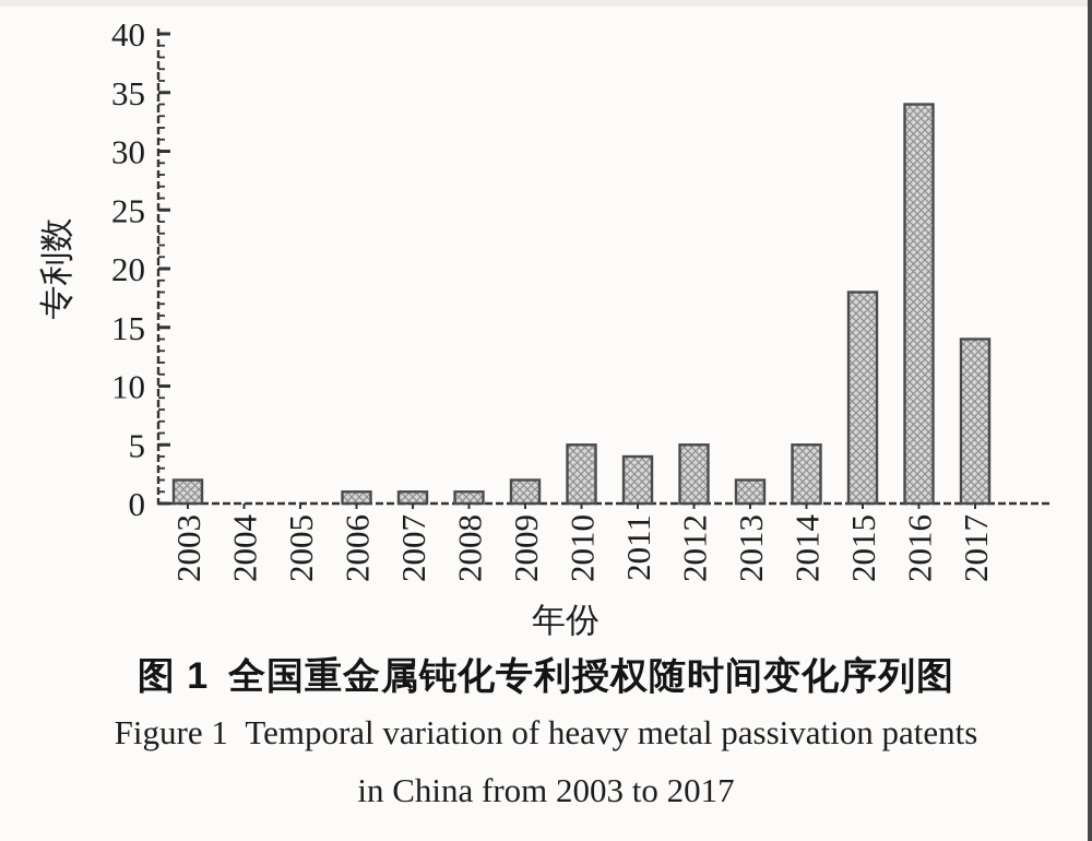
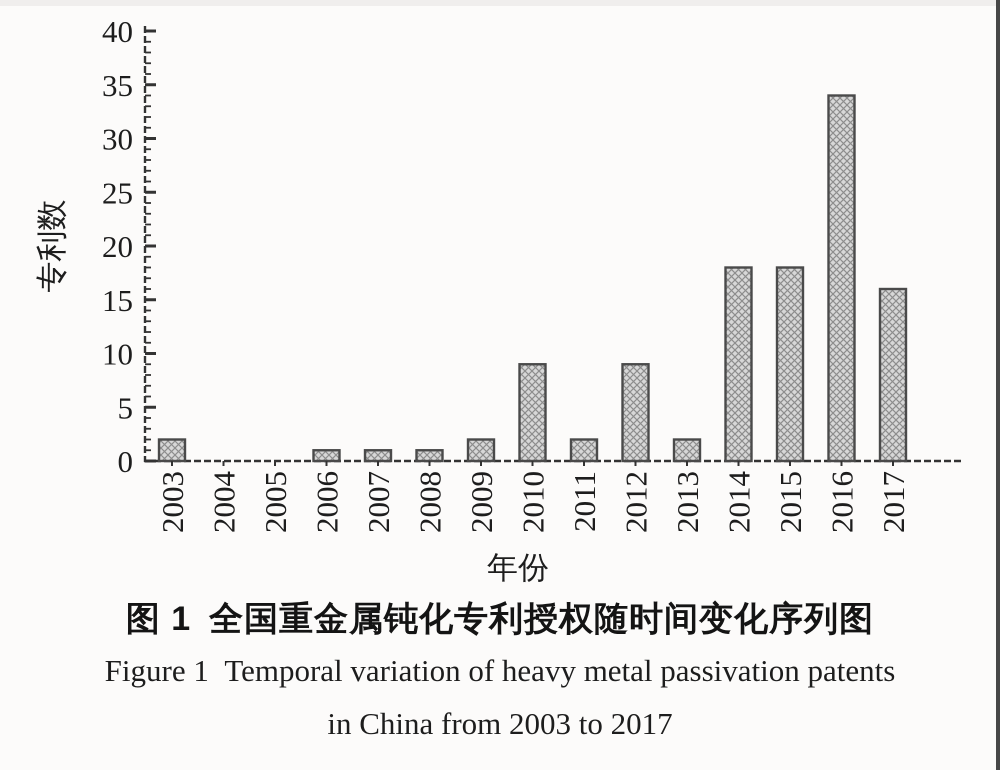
2010: 5 -> 9
2011: 4 -> 2
2012: 5 -> 9
2014: 5 -> 18
2017: 14 -> 16
